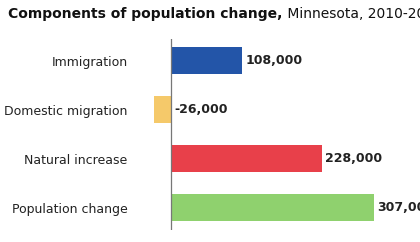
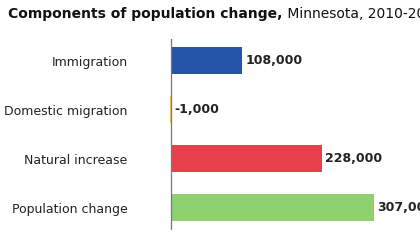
Domestic migration: -26,000 -> -1,000
